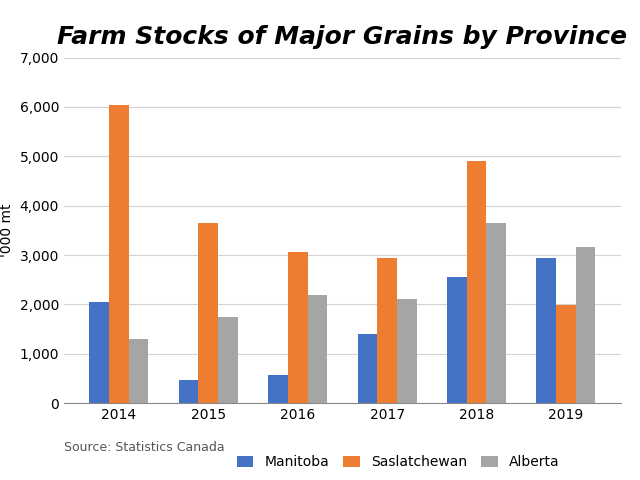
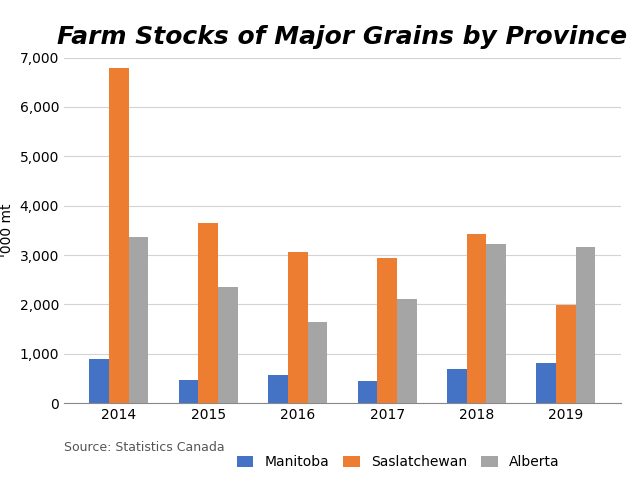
Manitoba/2014: 2,050 -> 900
Saslatchewan/2014: 6,050 -> 6,780
Alberta/2014: 1,300 -> 3,360
Alberta/2015: 1,750 -> 2,360
Alberta/2016: 2,200 -> 1,640
Manitoba/2017: 1,400 -> 440
Manitoba/2018: 2,550 -> 700
Saslatchewan/2018: 4,900 -> 3,420
Alberta/2018: 3,650 -> 3,220
Manitoba/2019: 2,950 -> 820
